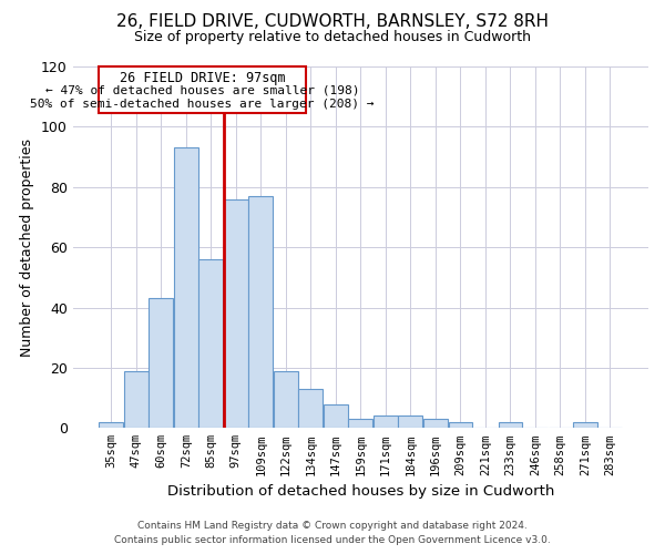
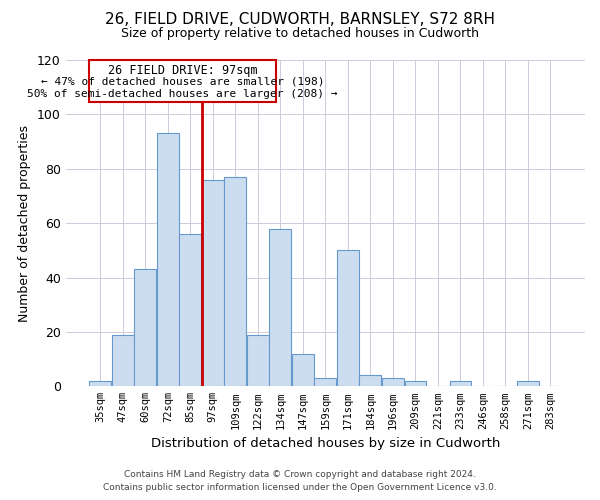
134sqm: 13 -> 58
147sqm: 8 -> 12
171sqm: 4 -> 50
